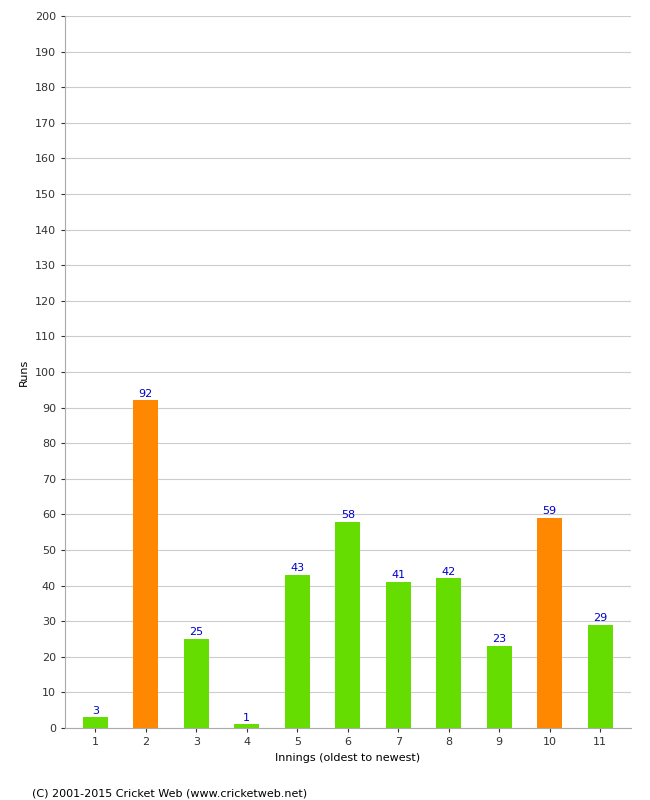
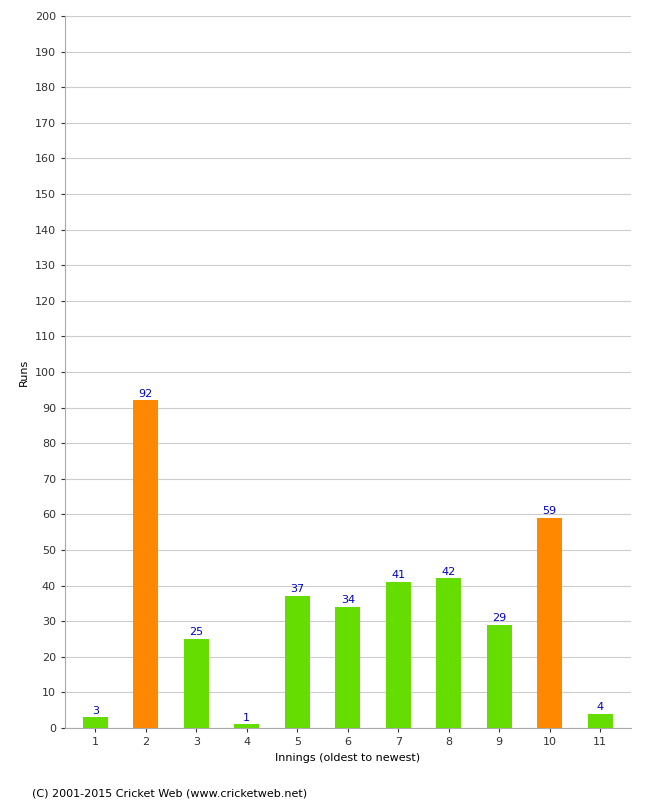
5: 43 -> 37
6: 58 -> 34
9: 23 -> 29
11: 29 -> 4
